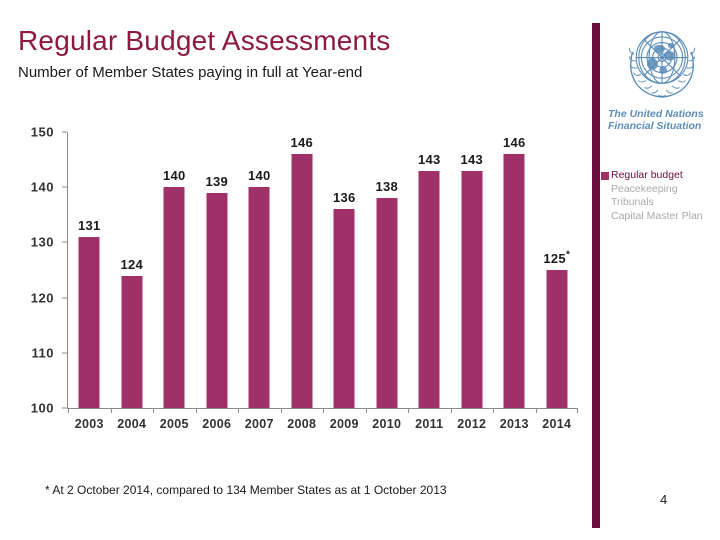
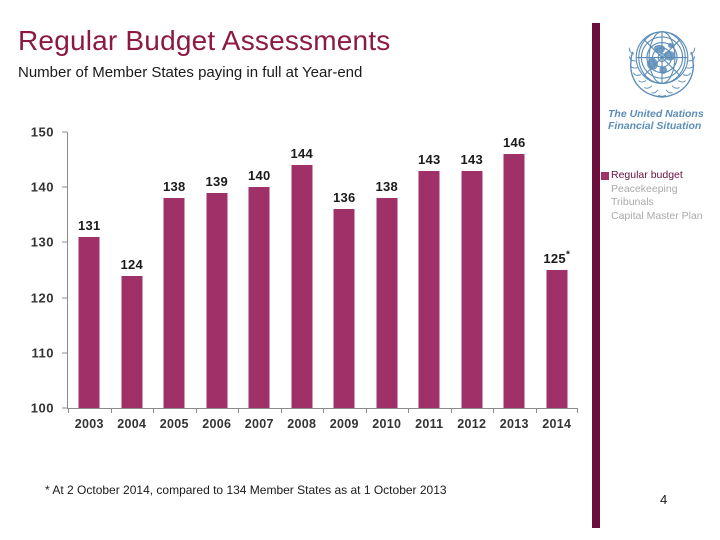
2005: 140 -> 138
2008: 146 -> 144
